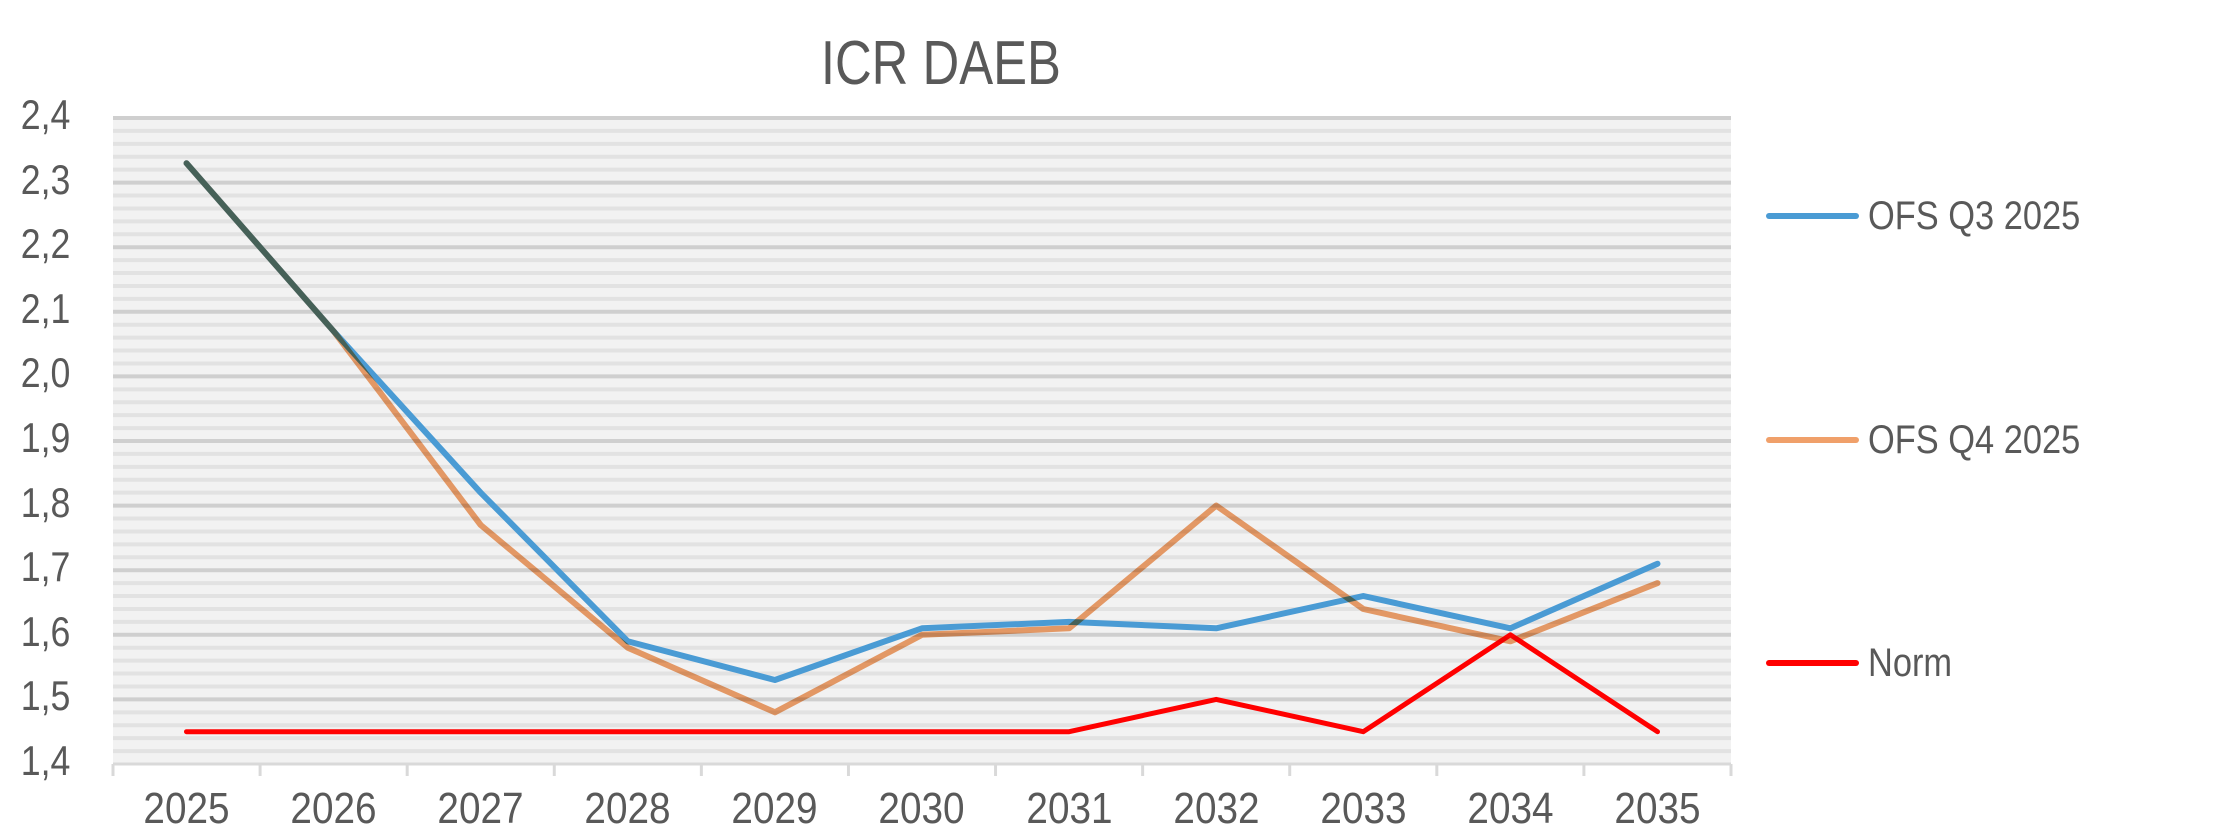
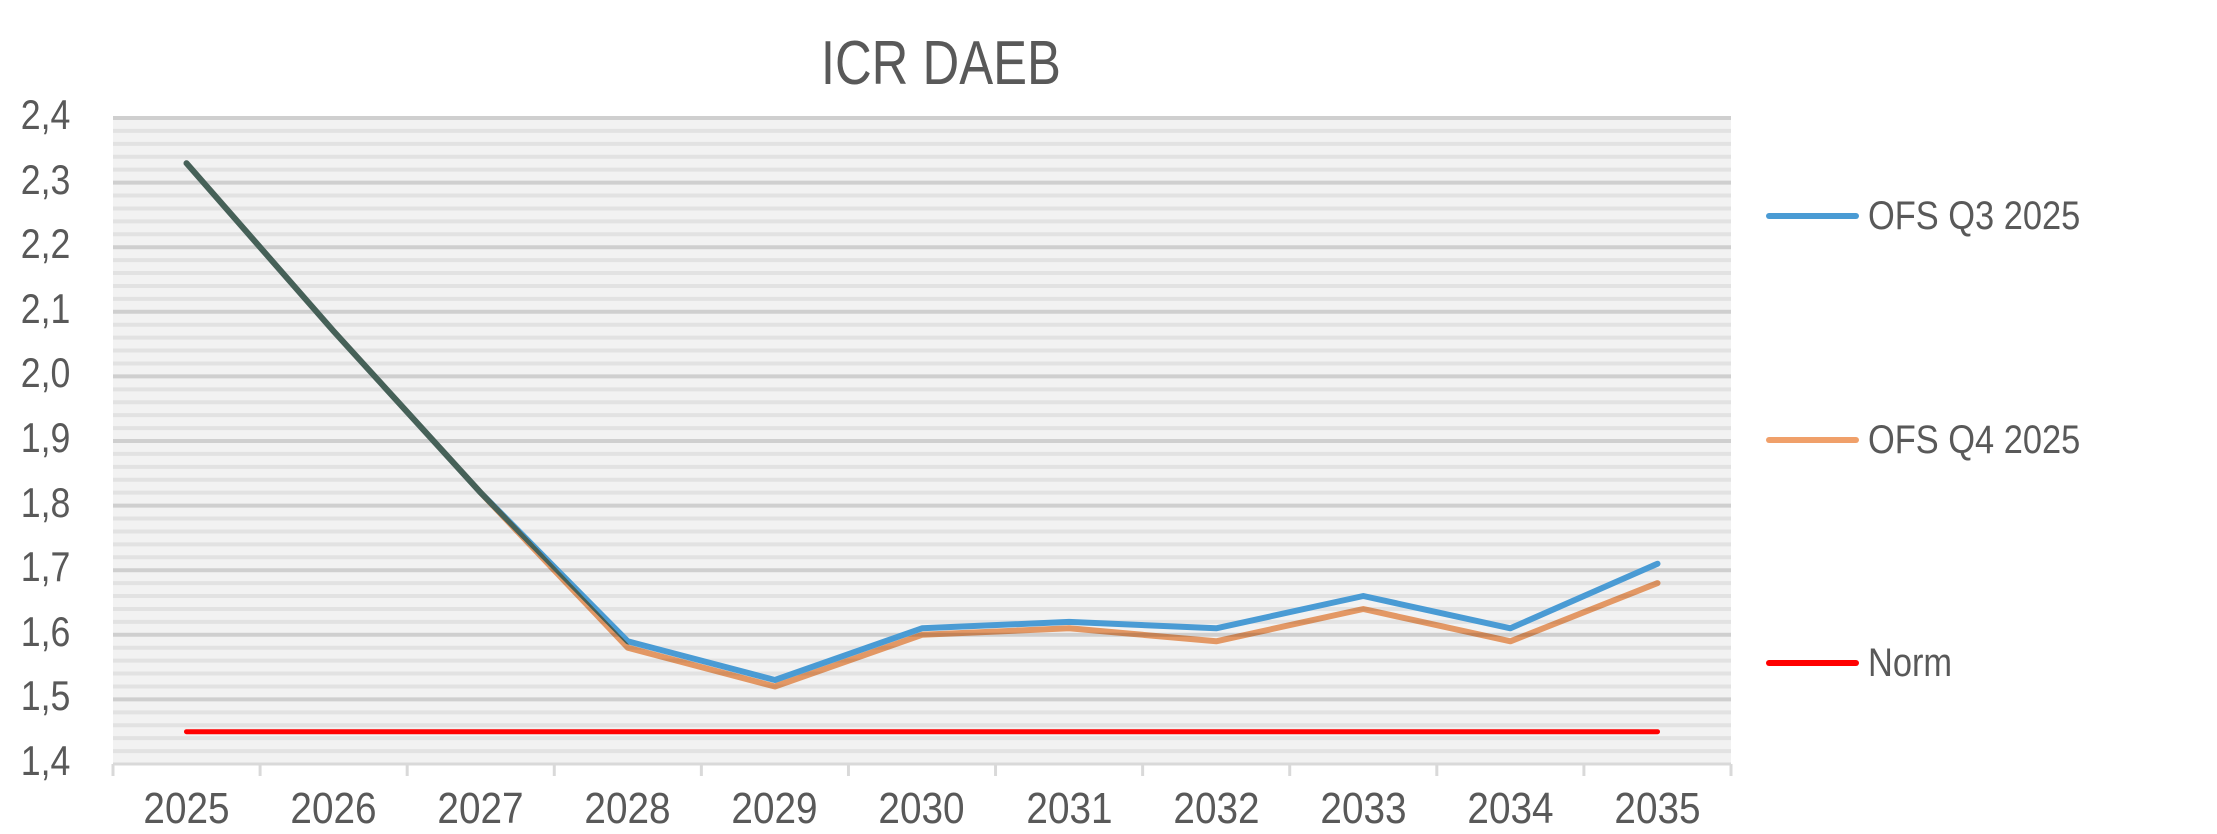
OFS Q4 2025/2027: 1,77 -> 1,82
OFS Q4 2025/2029: 1,48 -> 1,52
OFS Q4 2025/2032: 1,80 -> 1,59
Norm/2032: 1,50 -> 1,45
Norm/2034: 1,60 -> 1,45
